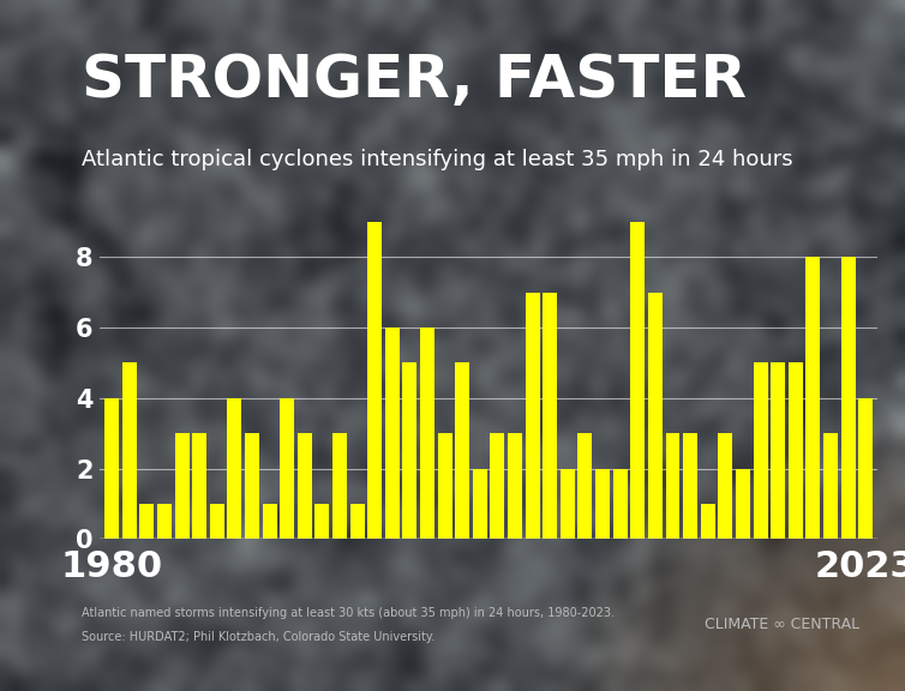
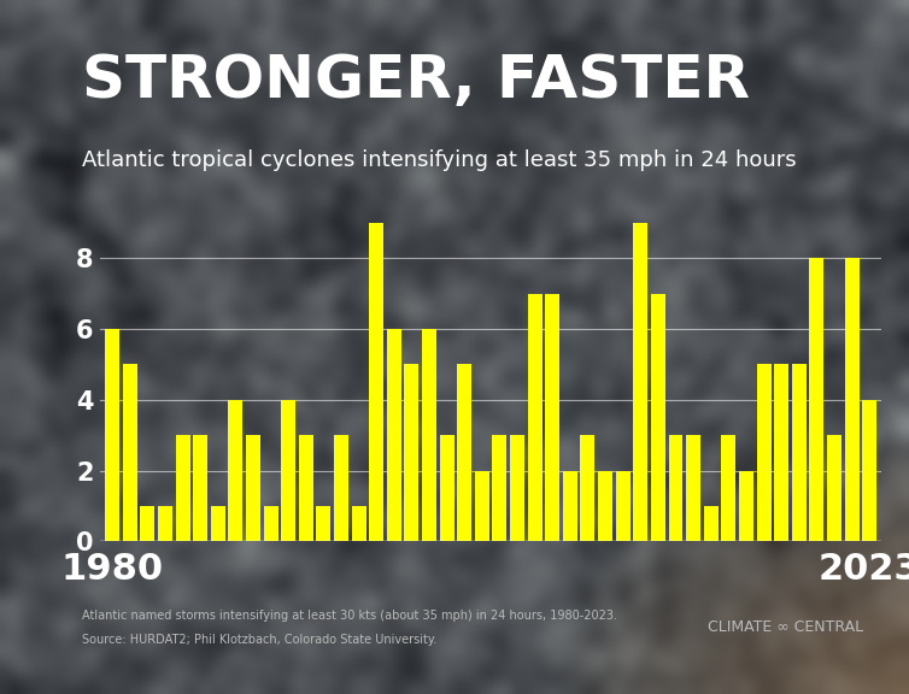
1980: 4 -> 6
